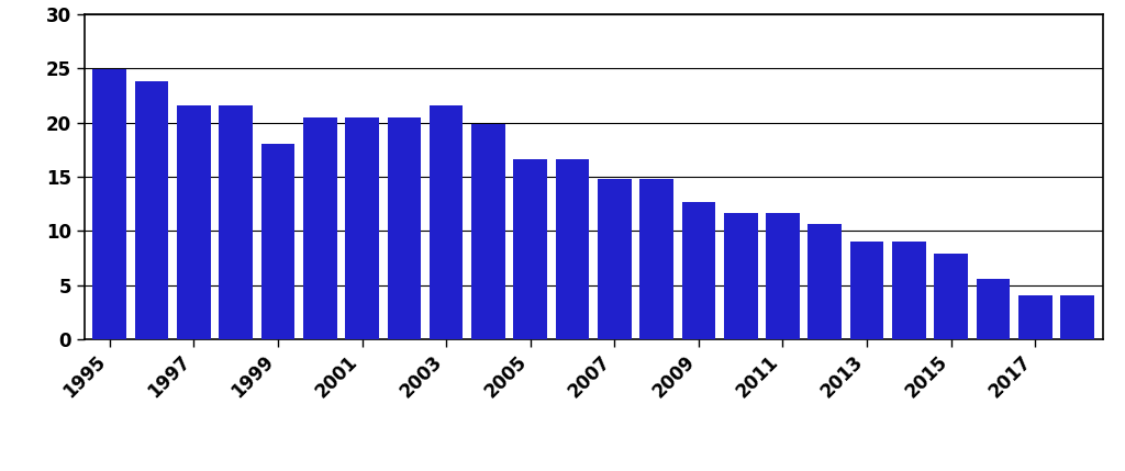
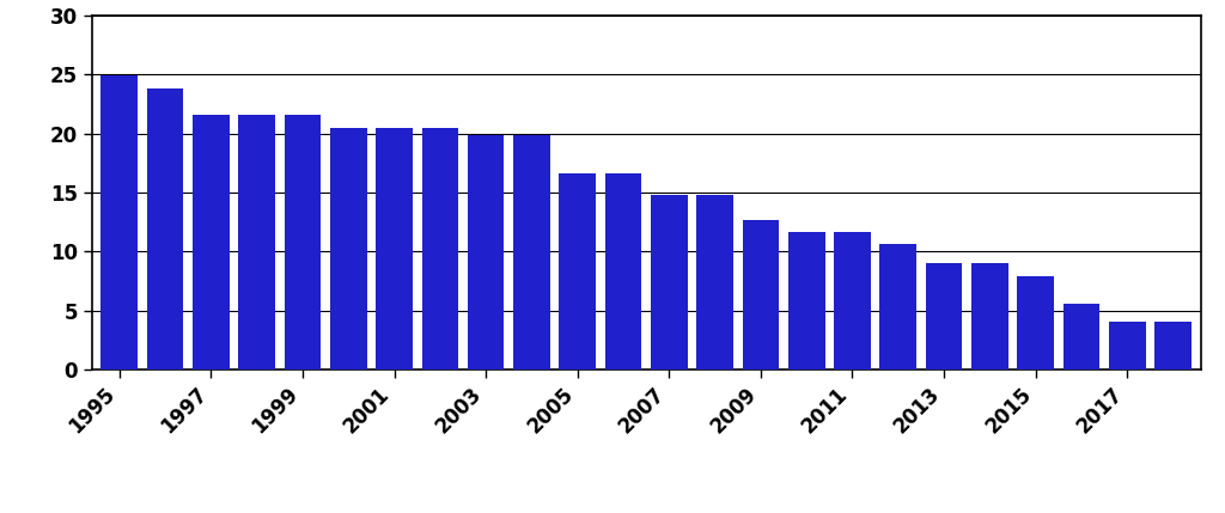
1999: 18.0 -> 21.6
2003: 21.6 -> 19.9
